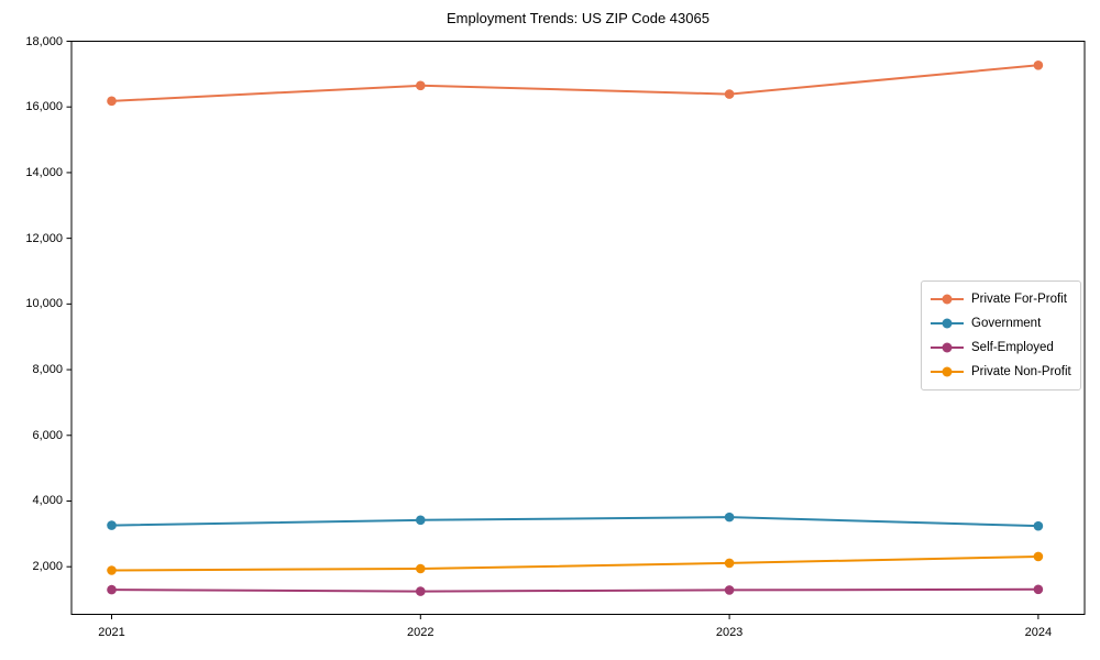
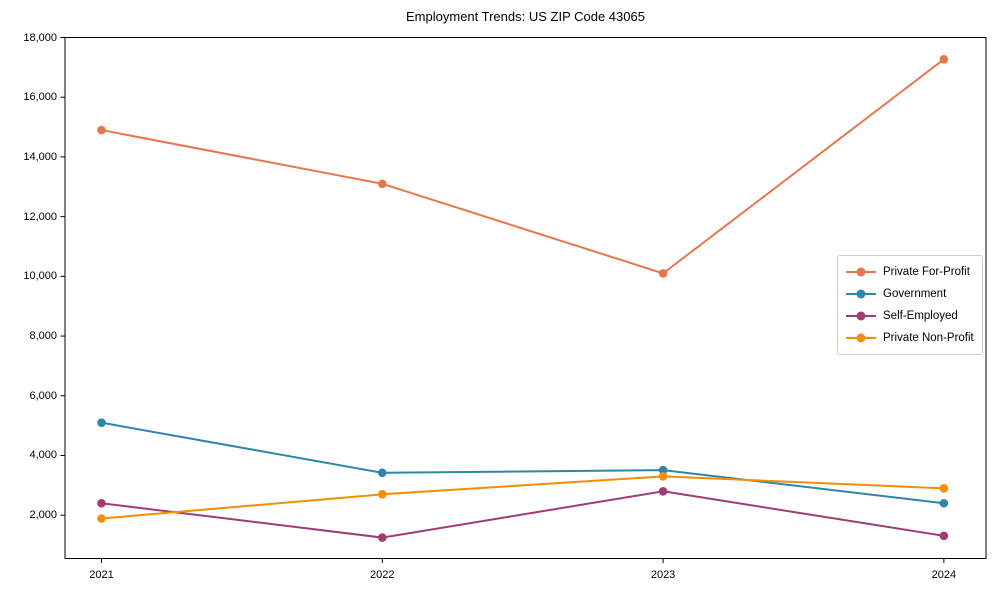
Private For-Profit/2021: 16200 -> 14900
Government/2021: 3300 -> 5100
Self-Employed/2021: 1300 -> 2400
Private For-Profit/2022: 16600 -> 13100
Private Non-Profit/2022: 1900 -> 2700
Private For-Profit/2023: 16400 -> 10100
Self-Employed/2023: 1300 -> 2800
Private Non-Profit/2023: 2100 -> 3300
Government/2024: 3200 -> 2400
Private Non-Profit/2024: 2300 -> 2900
